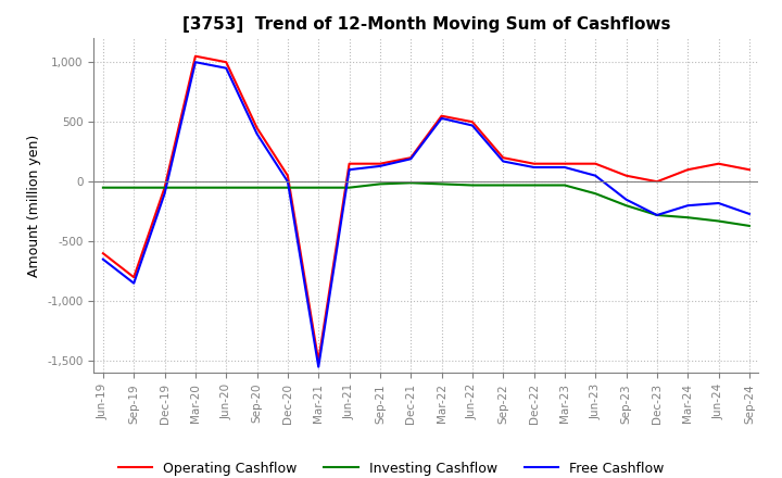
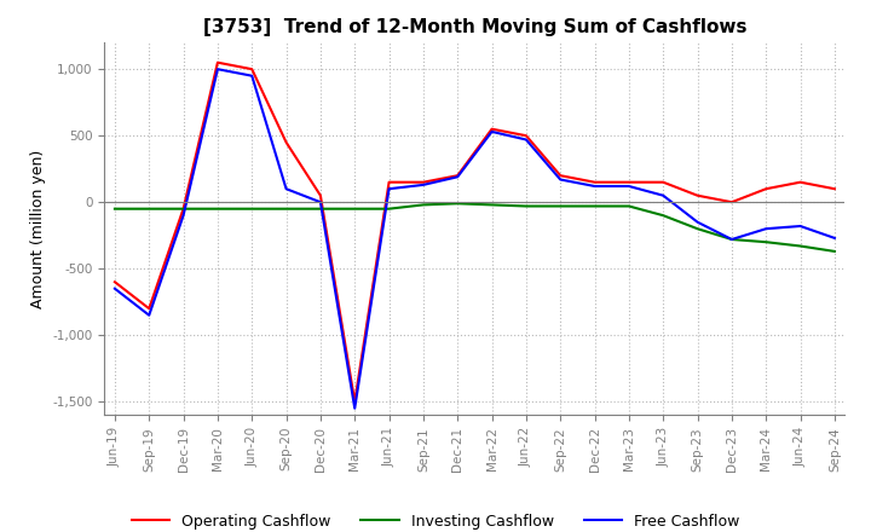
Free Cashflow/Sep-20: 400 -> 100
